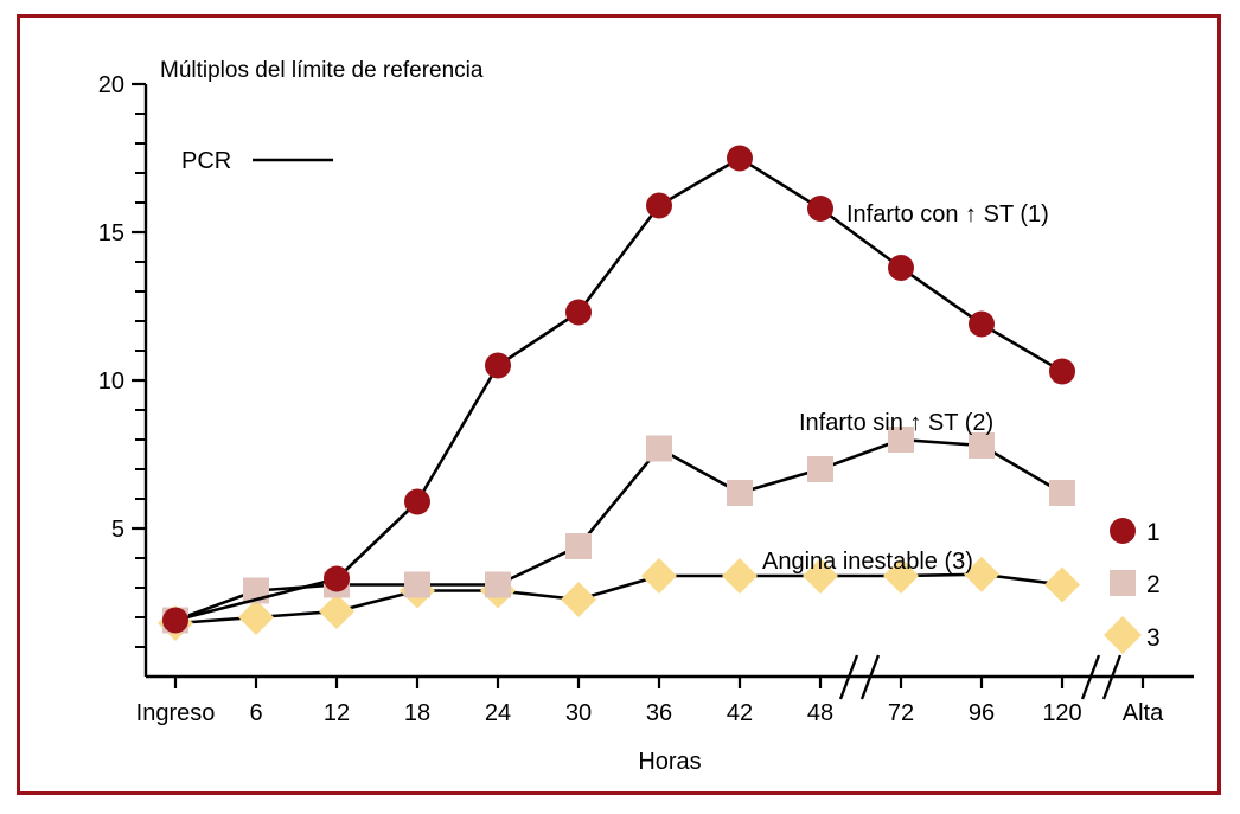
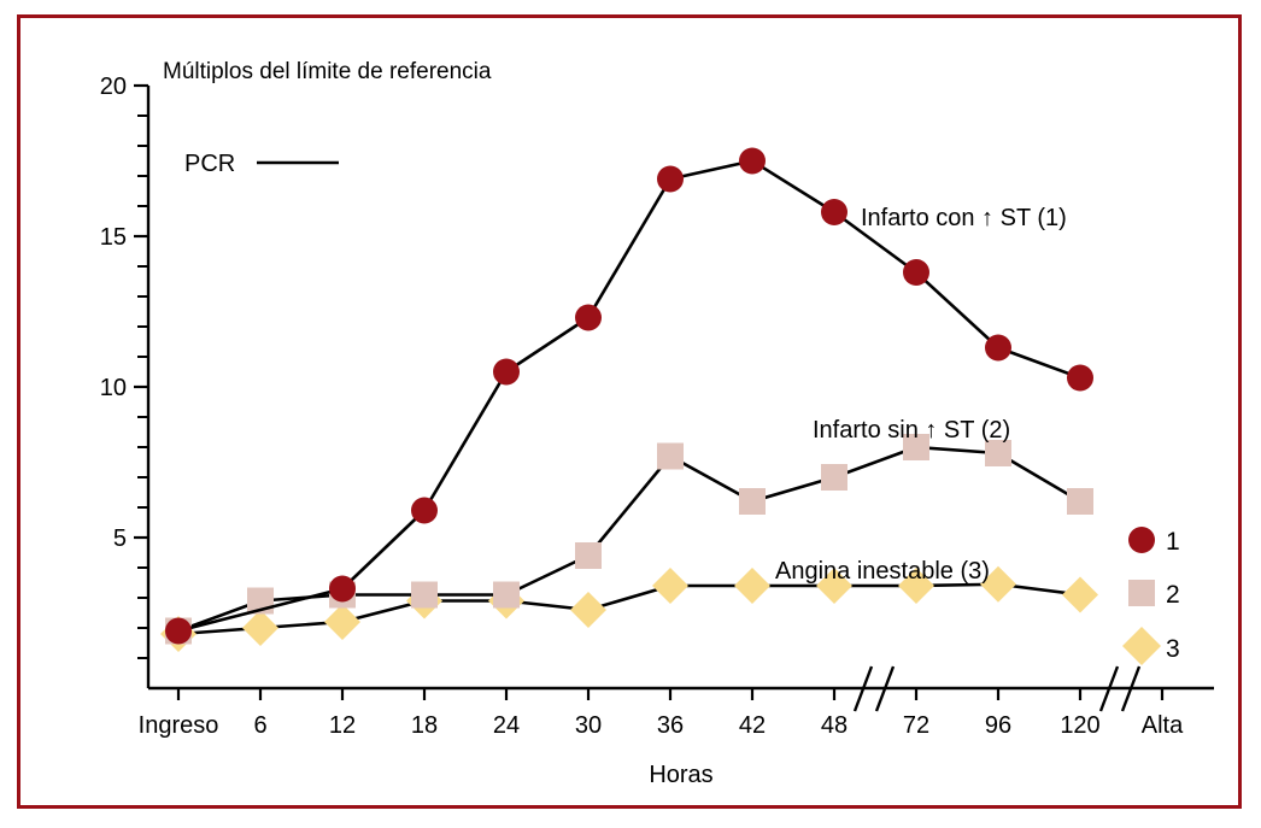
Infarto con ↑ ST (1)/36: 15.9 -> 16.9
Infarto con ↑ ST (1)/96: 11.9 -> 11.3
